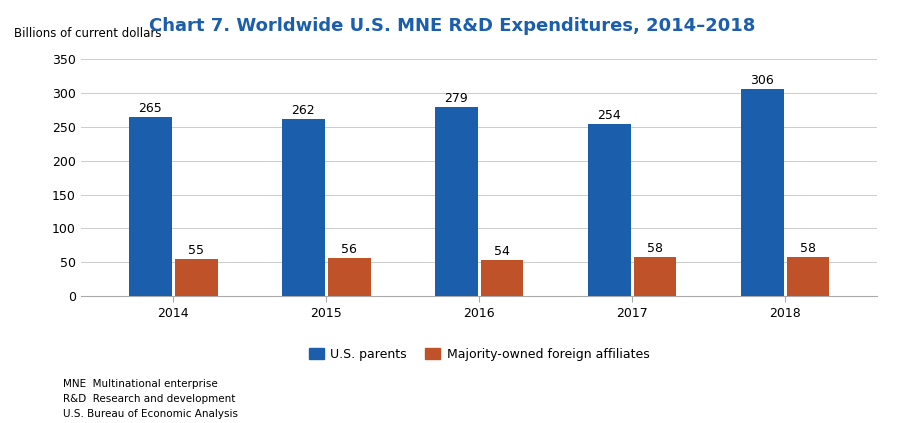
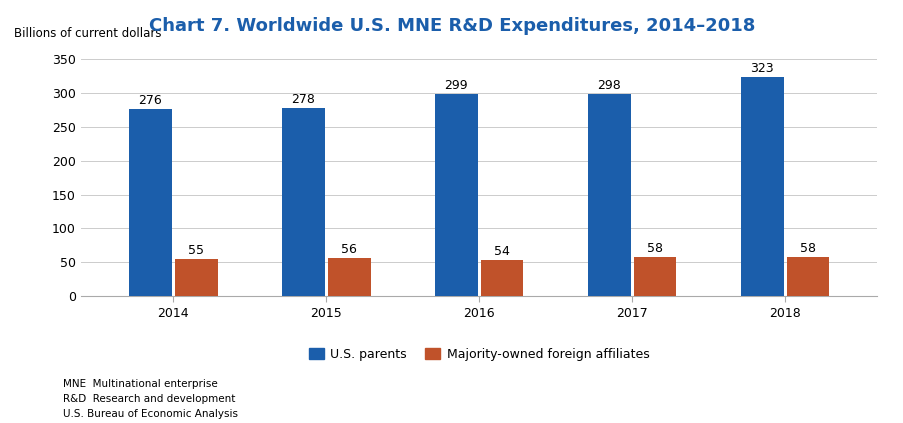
U.S. parents/2014: 265 -> 276
U.S. parents/2015: 262 -> 278
U.S. parents/2016: 279 -> 299
U.S. parents/2017: 254 -> 298
U.S. parents/2018: 306 -> 323
